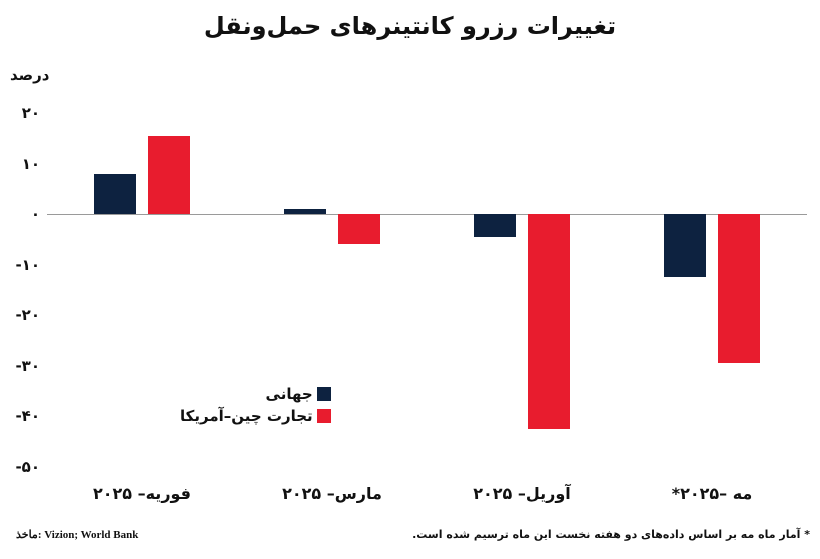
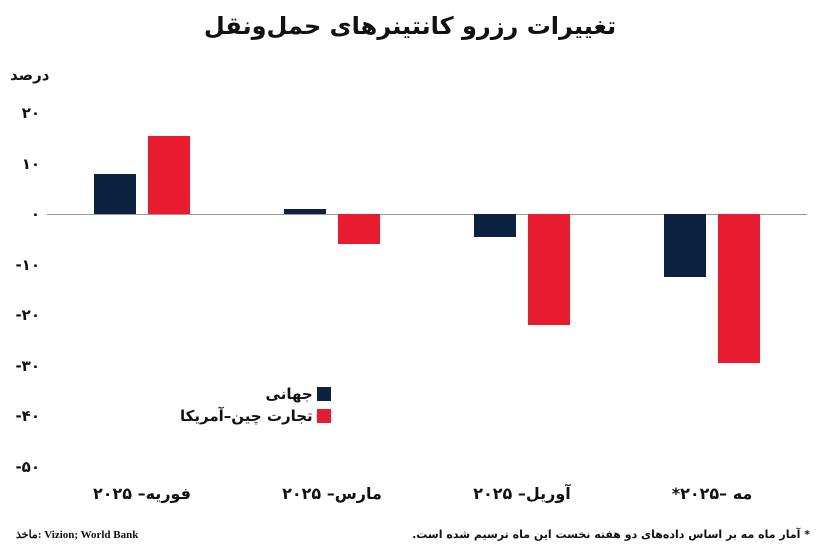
تجارت چین–آمریکا/آوریل– ۲۰۲۵: -42 -> -22
